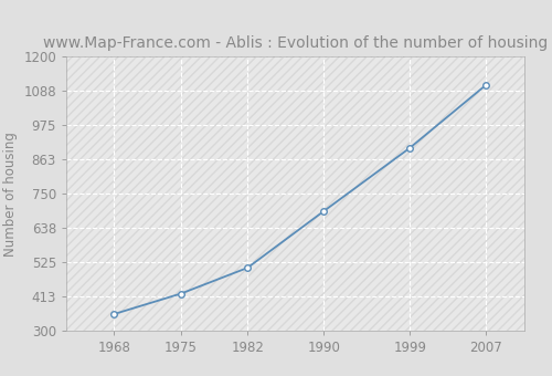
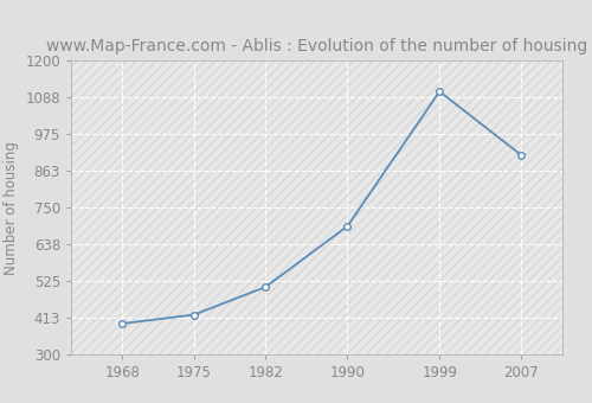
1968: 355 -> 395
1999: 900 -> 1105
2007: 1107 -> 910
